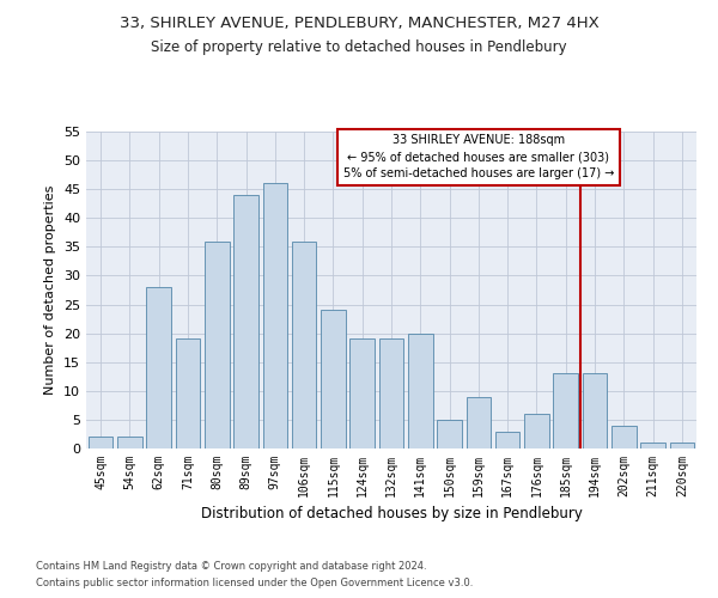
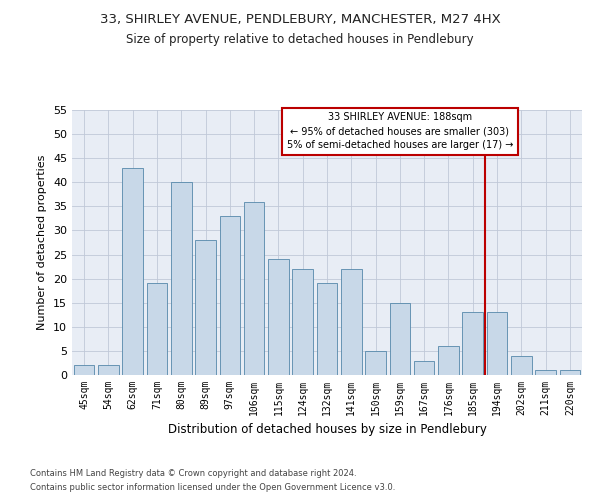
62sqm: 28 -> 43
80sqm: 36 -> 40
89sqm: 44 -> 28
97sqm: 46 -> 33
124sqm: 19 -> 22
141sqm: 20 -> 22
159sqm: 9 -> 15
